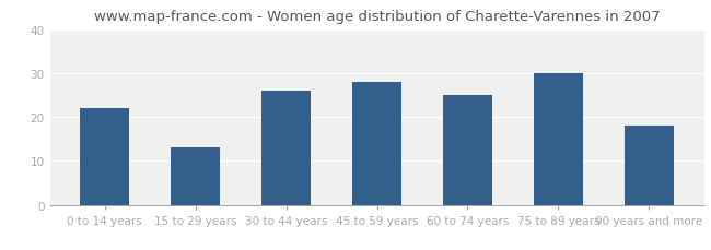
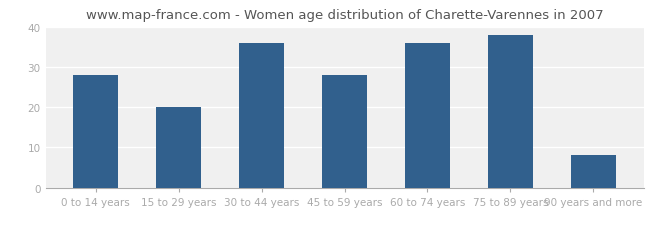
0 to 14 years: 22 -> 28
15 to 29 years: 13 -> 20
30 to 44 years: 26 -> 36
60 to 74 years: 25 -> 36
75 to 89 years: 30 -> 38
90 years and more: 18 -> 8
